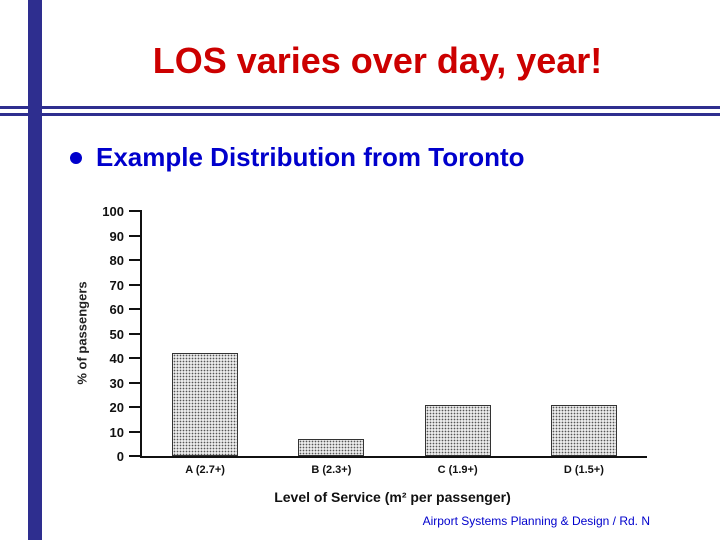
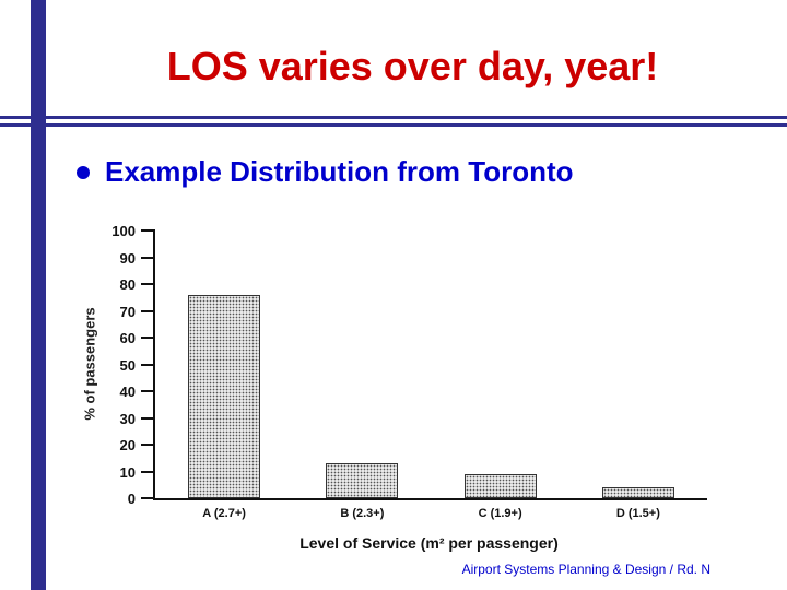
A (2.7+): 42 -> 76
B (2.3+): 7 -> 13
C (1.9+): 21 -> 9
D (1.5+): 21 -> 4
